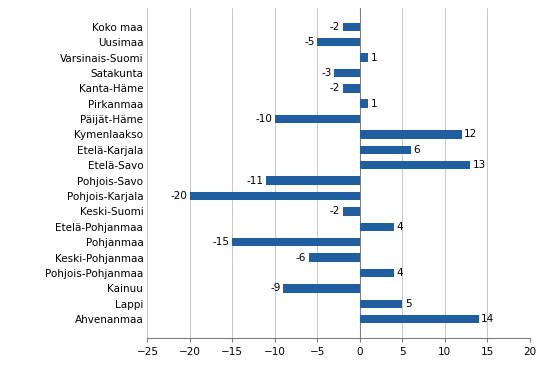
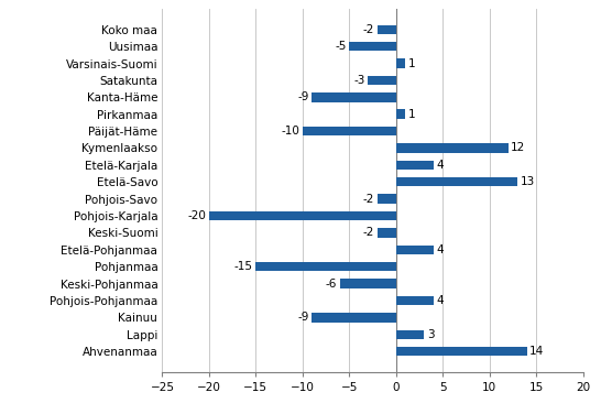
Kanta-Häme: -2 -> -9
Etelä-Karjala: 6 -> 4
Pohjois-Savo: -11 -> -2
Lappi: 5 -> 3
